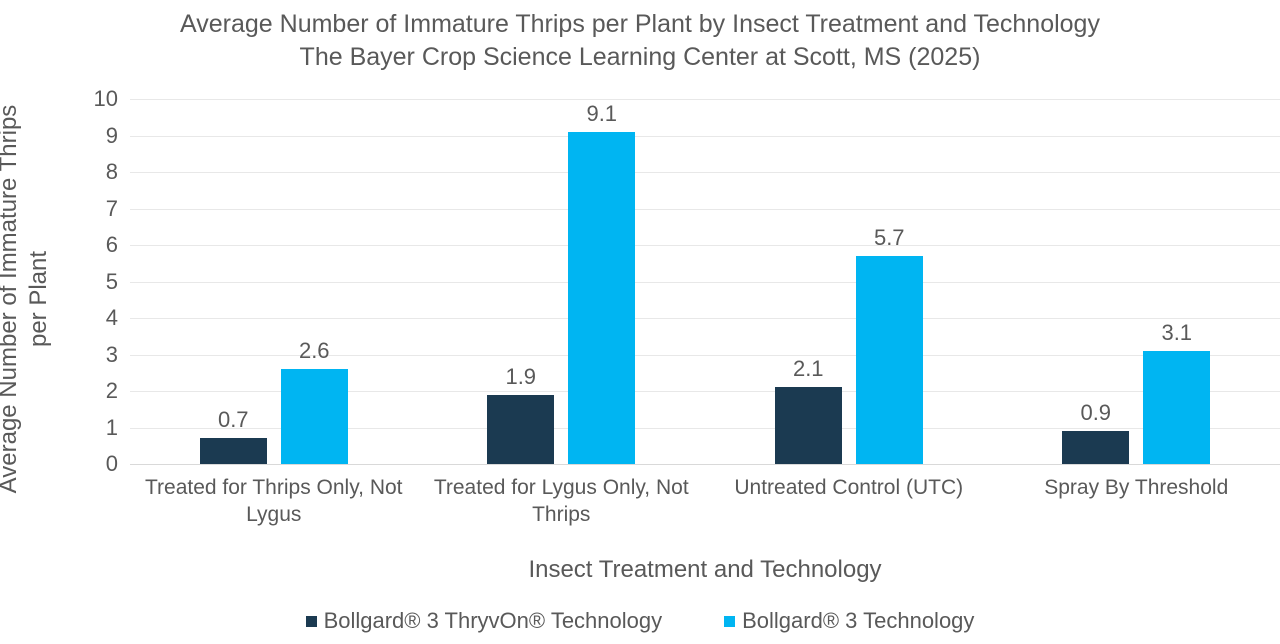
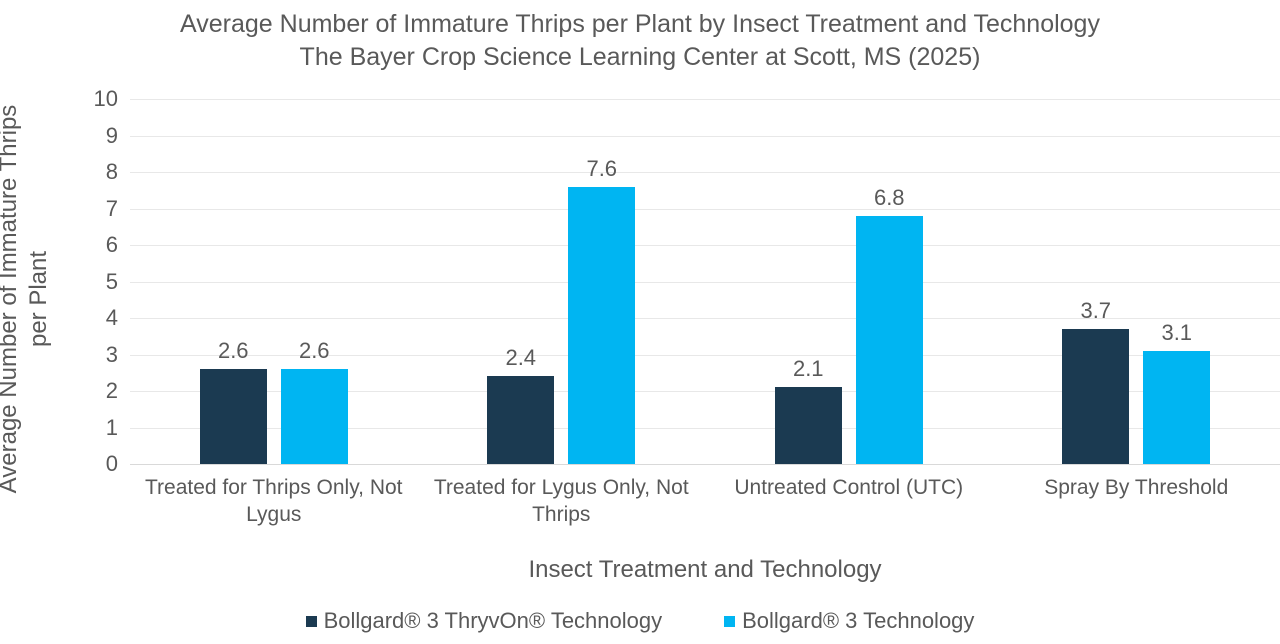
Bollgard® 3 ThryvOn® Technology/Treated for Thrips Only, Not Lygus: 0.7 -> 2.6
Bollgard® 3 ThryvOn® Technology/Treated for Lygus Only, Not Thrips: 1.9 -> 2.4
Bollgard® 3 Technology/Treated for Lygus Only, Not Thrips: 9.1 -> 7.6
Bollgard® 3 Technology/Untreated Control (UTC): 5.7 -> 6.8
Bollgard® 3 ThryvOn® Technology/Spray By Threshold: 0.9 -> 3.7
